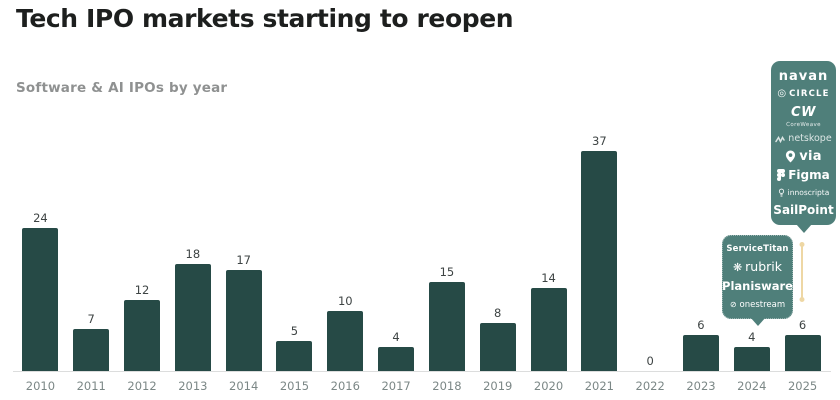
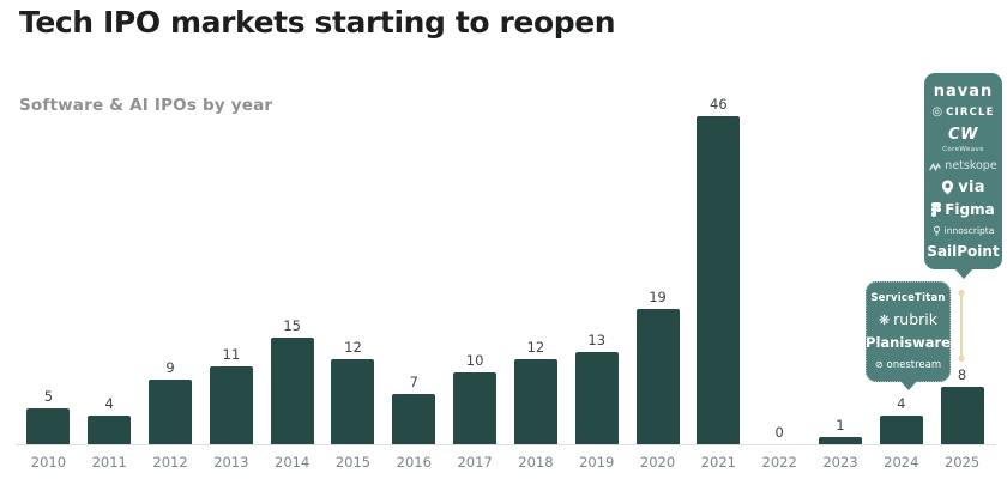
2010: 24 -> 5
2011: 7 -> 4
2012: 12 -> 9
2013: 18 -> 11
2014: 17 -> 15
2015: 5 -> 12
2016: 10 -> 7
2017: 4 -> 10
2018: 15 -> 12
2019: 8 -> 13
2020: 14 -> 19
2021: 37 -> 46
2023: 6 -> 1
2025: 6 -> 8
